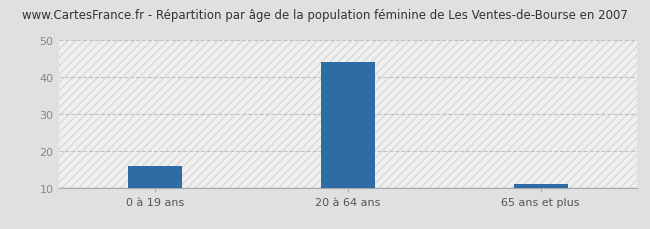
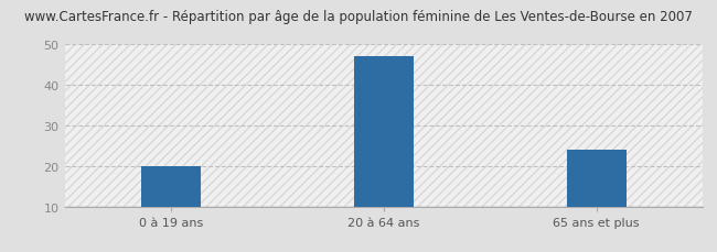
0 à 19 ans: 16 -> 20
20 à 64 ans: 44 -> 47
65 ans et plus: 11 -> 24
